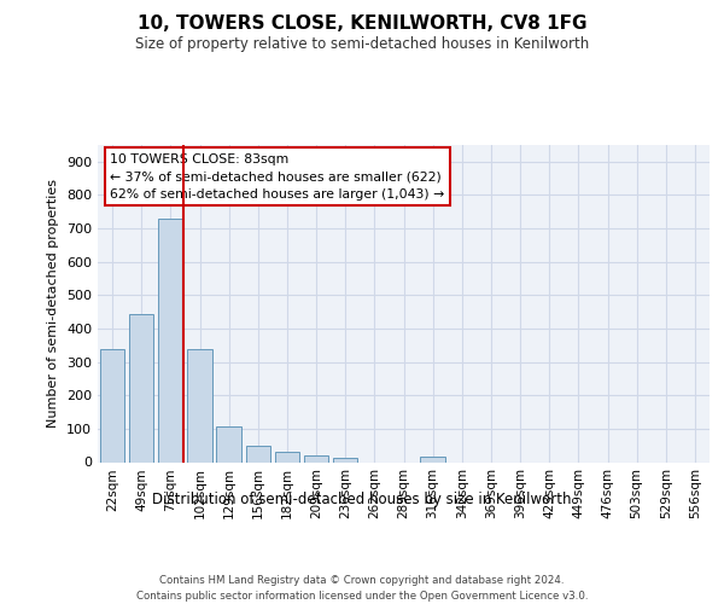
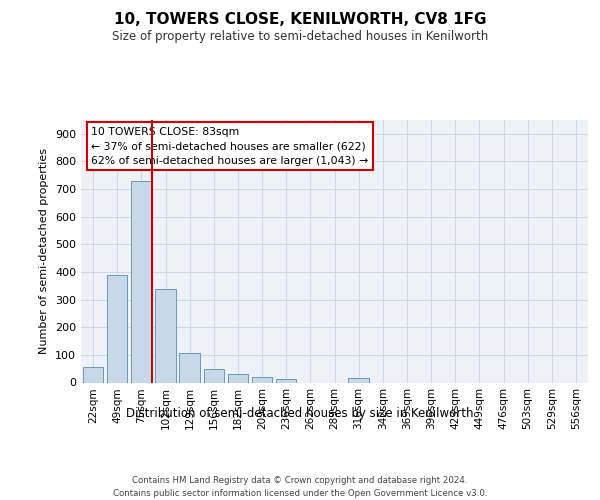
22sqm: 340 -> 55
49sqm: 445 -> 390
